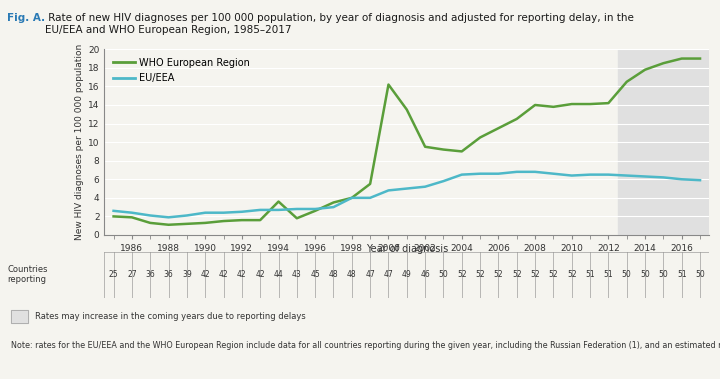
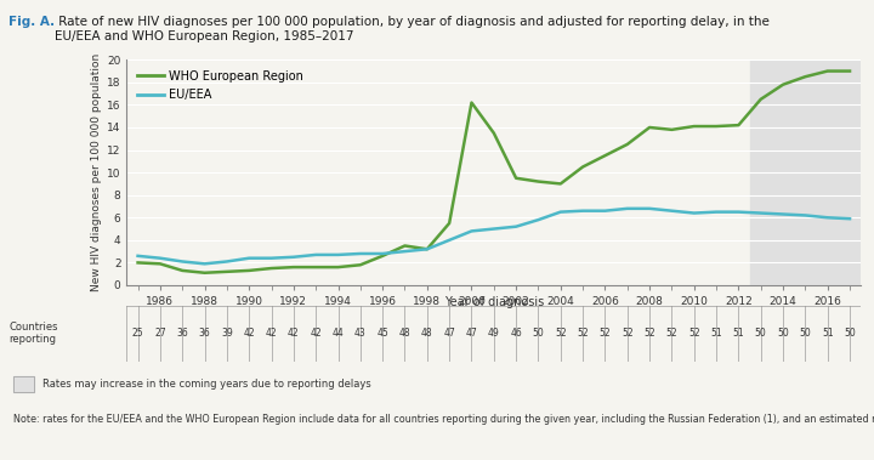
WHO European Region/1994: 3.6 -> 1.6
WHO European Region/1998: 4.0 -> 3.2
EU/EEA/1998: 4.0 -> 3.2
